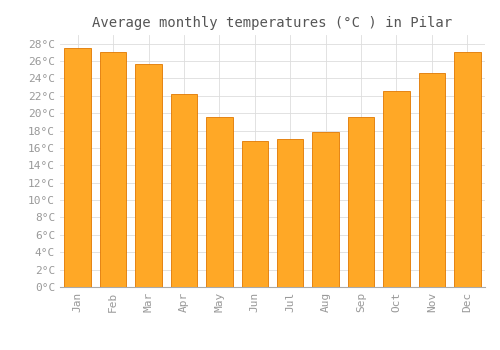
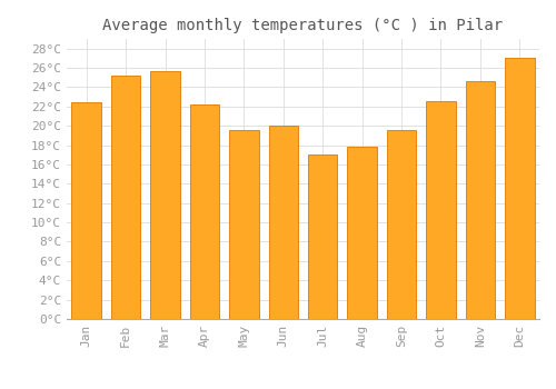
Jan: 27.5°C -> 22.4°C
Feb: 27.0°C -> 25.2°C
Jun: 16.8°C -> 20.0°C
